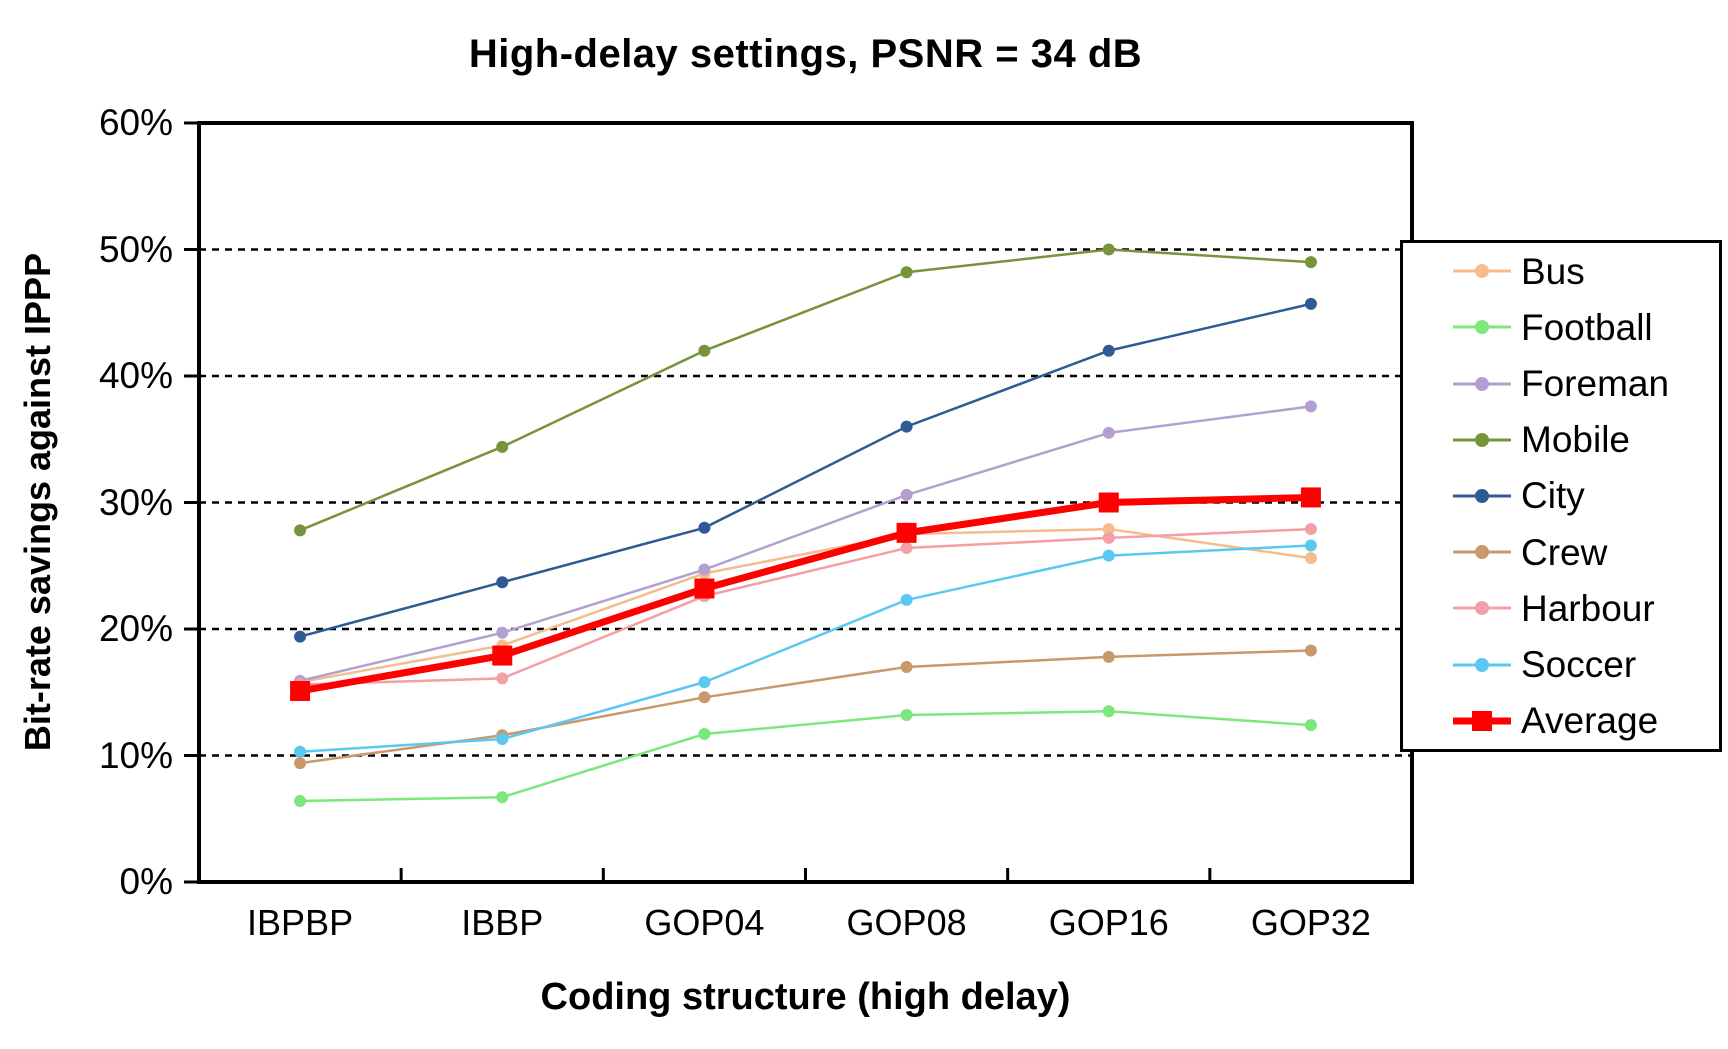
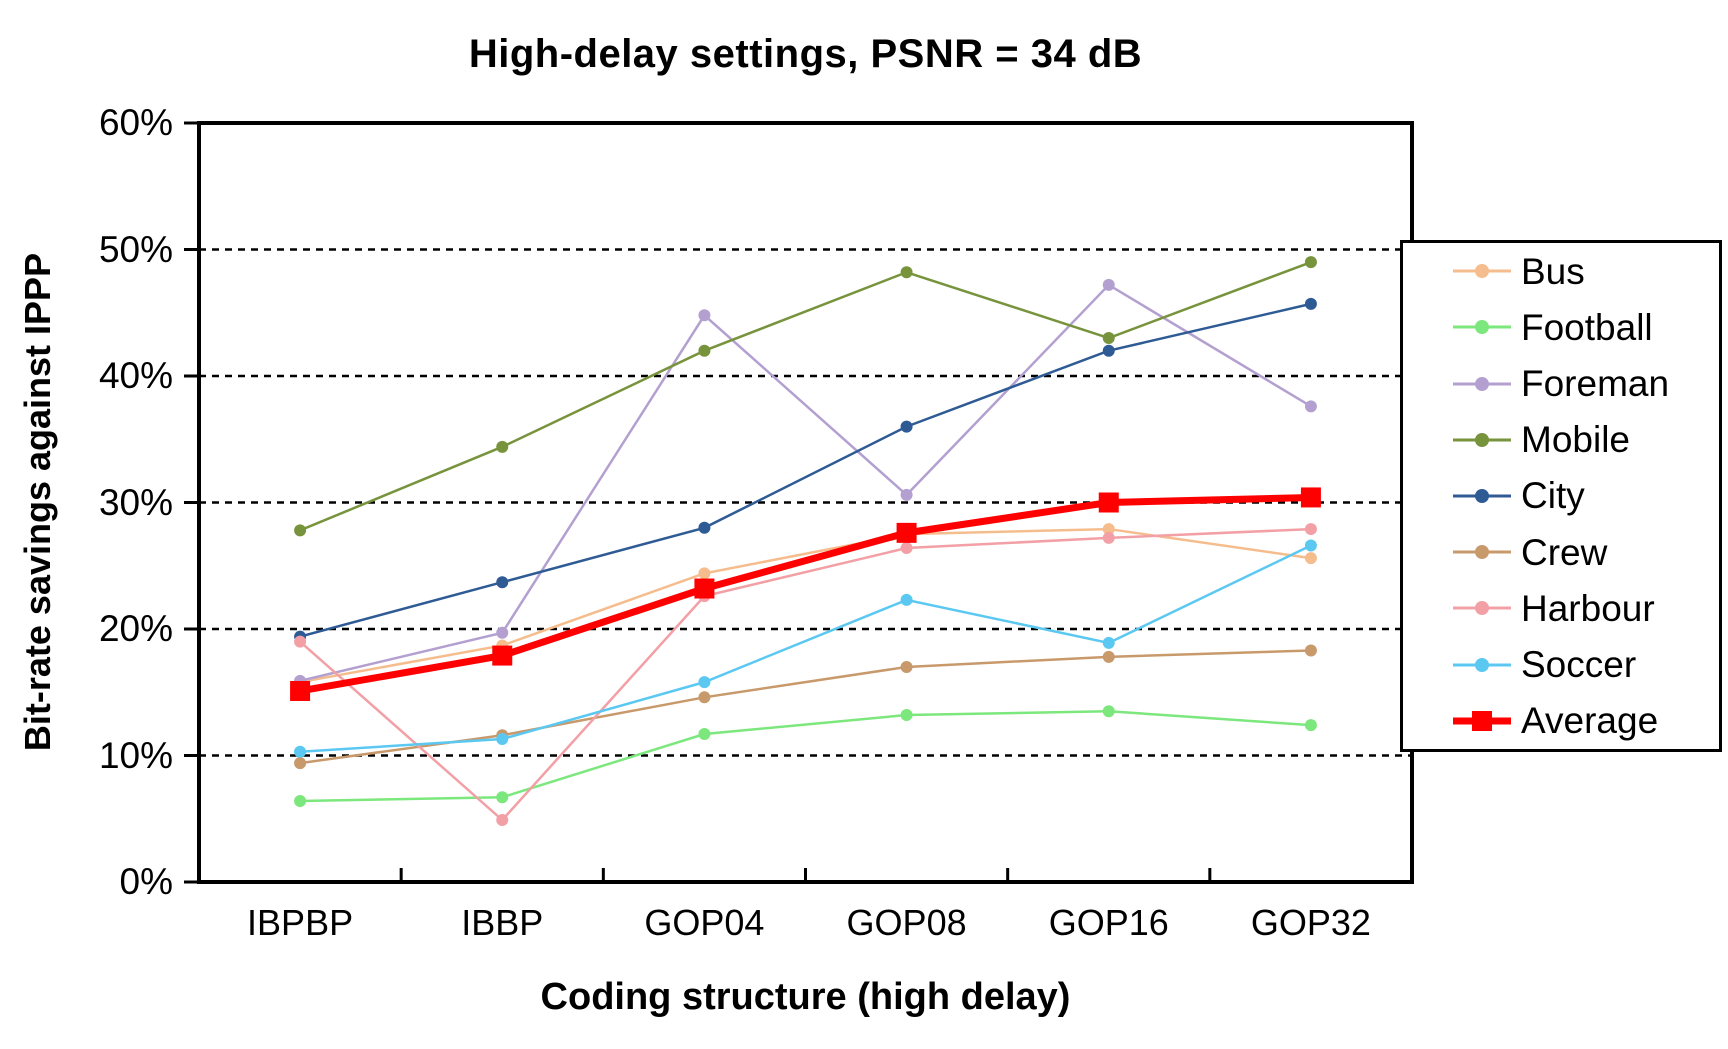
Harbour/IBPBP: 15.6% -> 19.0%
Harbour/IBBP: 16.1% -> 4.9%
Foreman/GOP04: 24.7% -> 44.8%
Foreman/GOP16: 35.5% -> 47.2%
Mobile/GOP16: 50.0% -> 43.0%
Soccer/GOP16: 25.8% -> 18.9%
